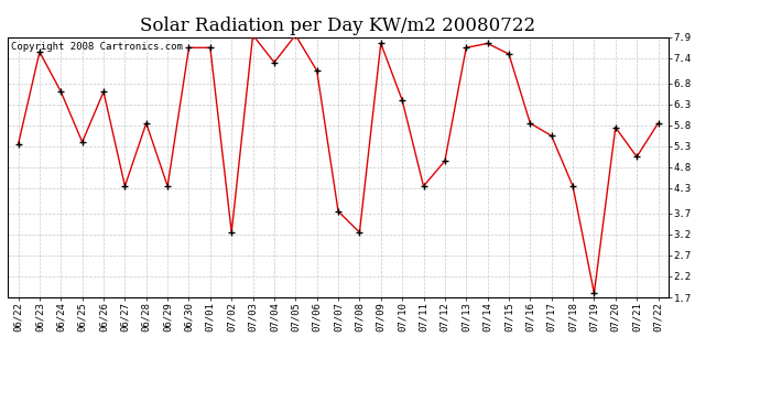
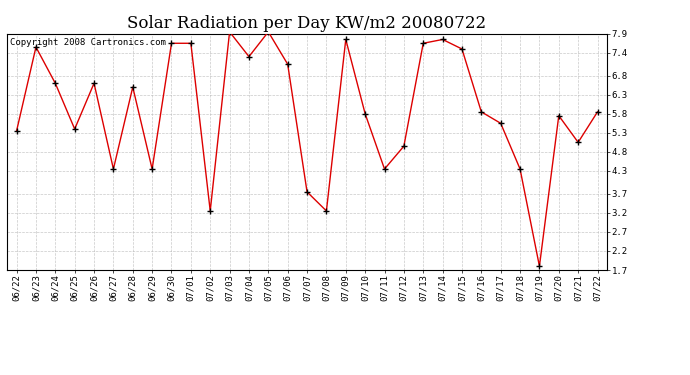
06/28: 5.85 -> 6.50
07/10: 6.40 -> 5.80
